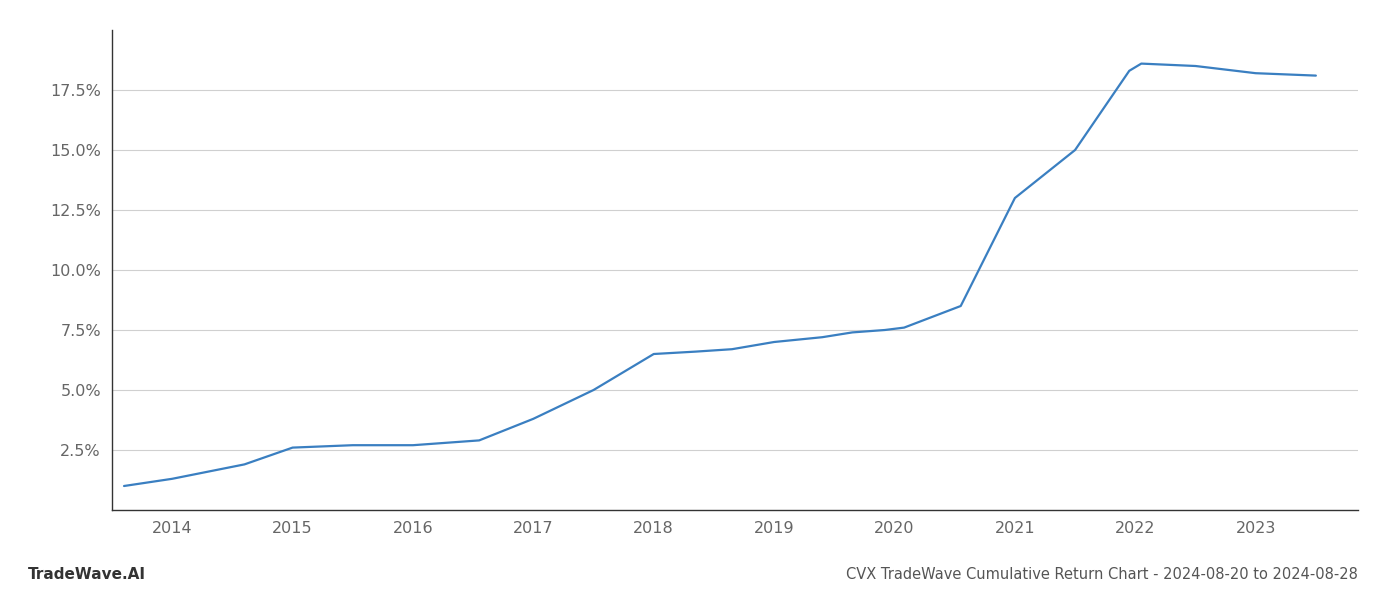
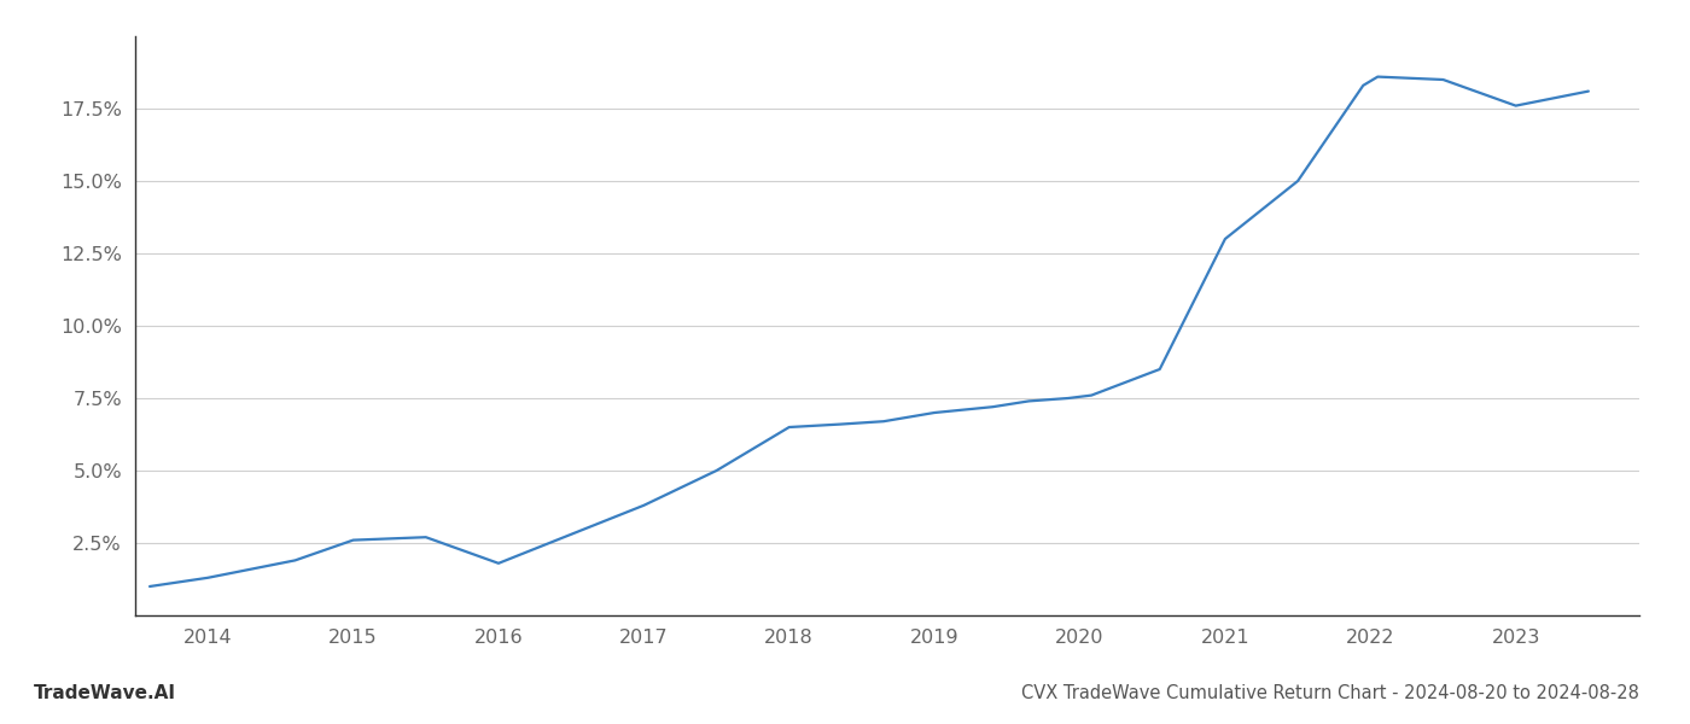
2016: 2.7% -> 1.8%
2023: 18.2% -> 17.6%
